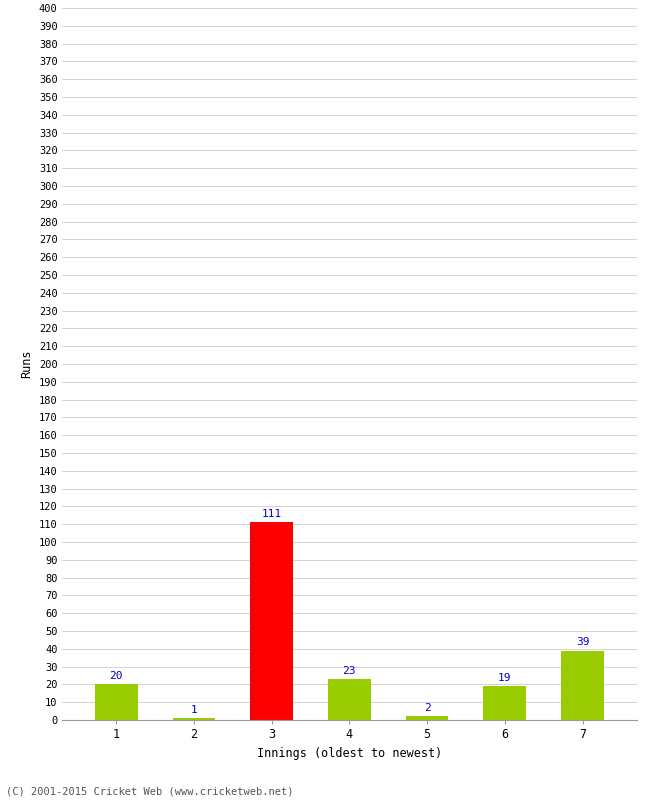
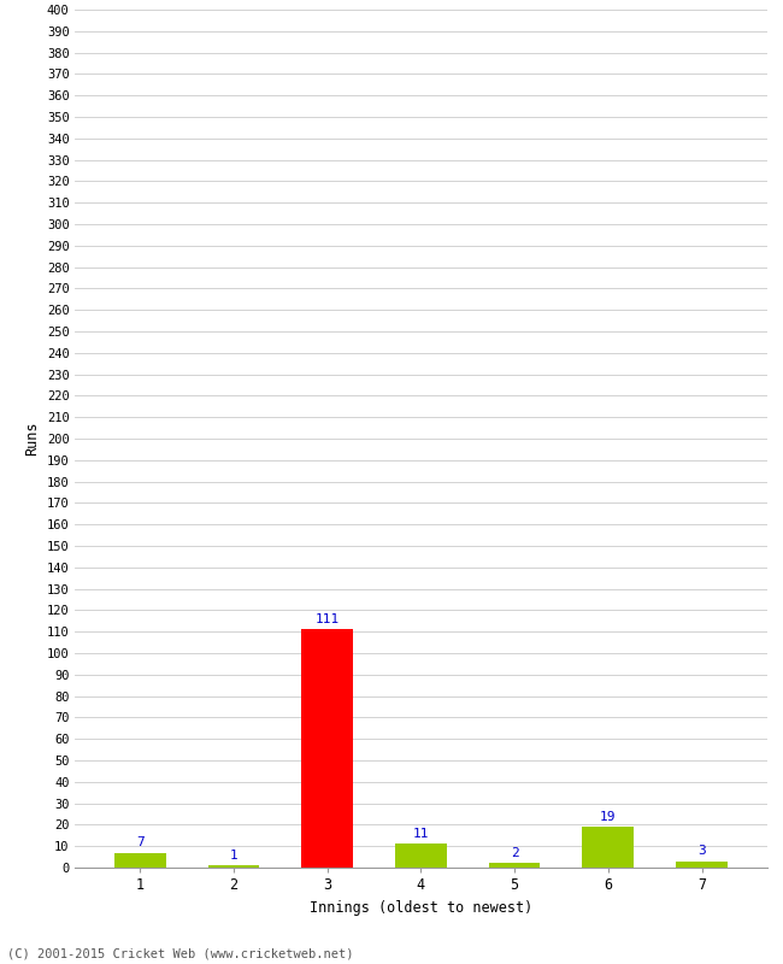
1: 20 -> 7
4: 23 -> 11
7: 39 -> 3
